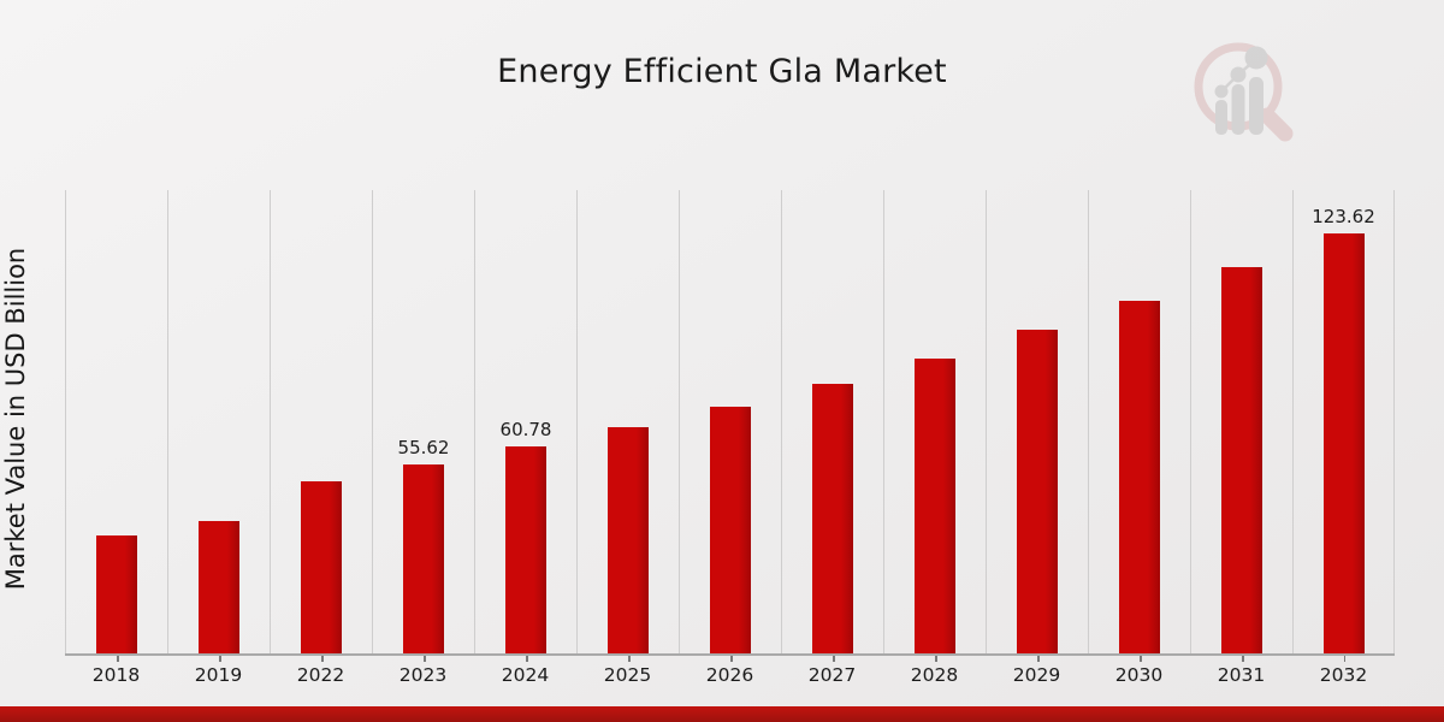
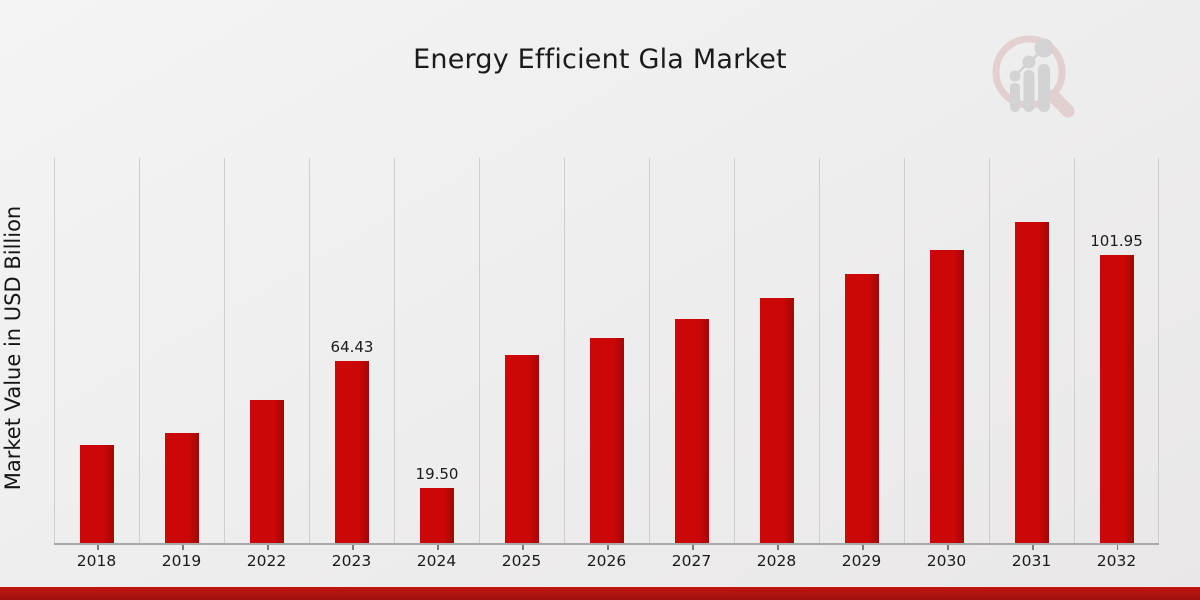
2023: 55.62 -> 64.43
2024: 60.78 -> 19.50
2032: 123.62 -> 101.95
